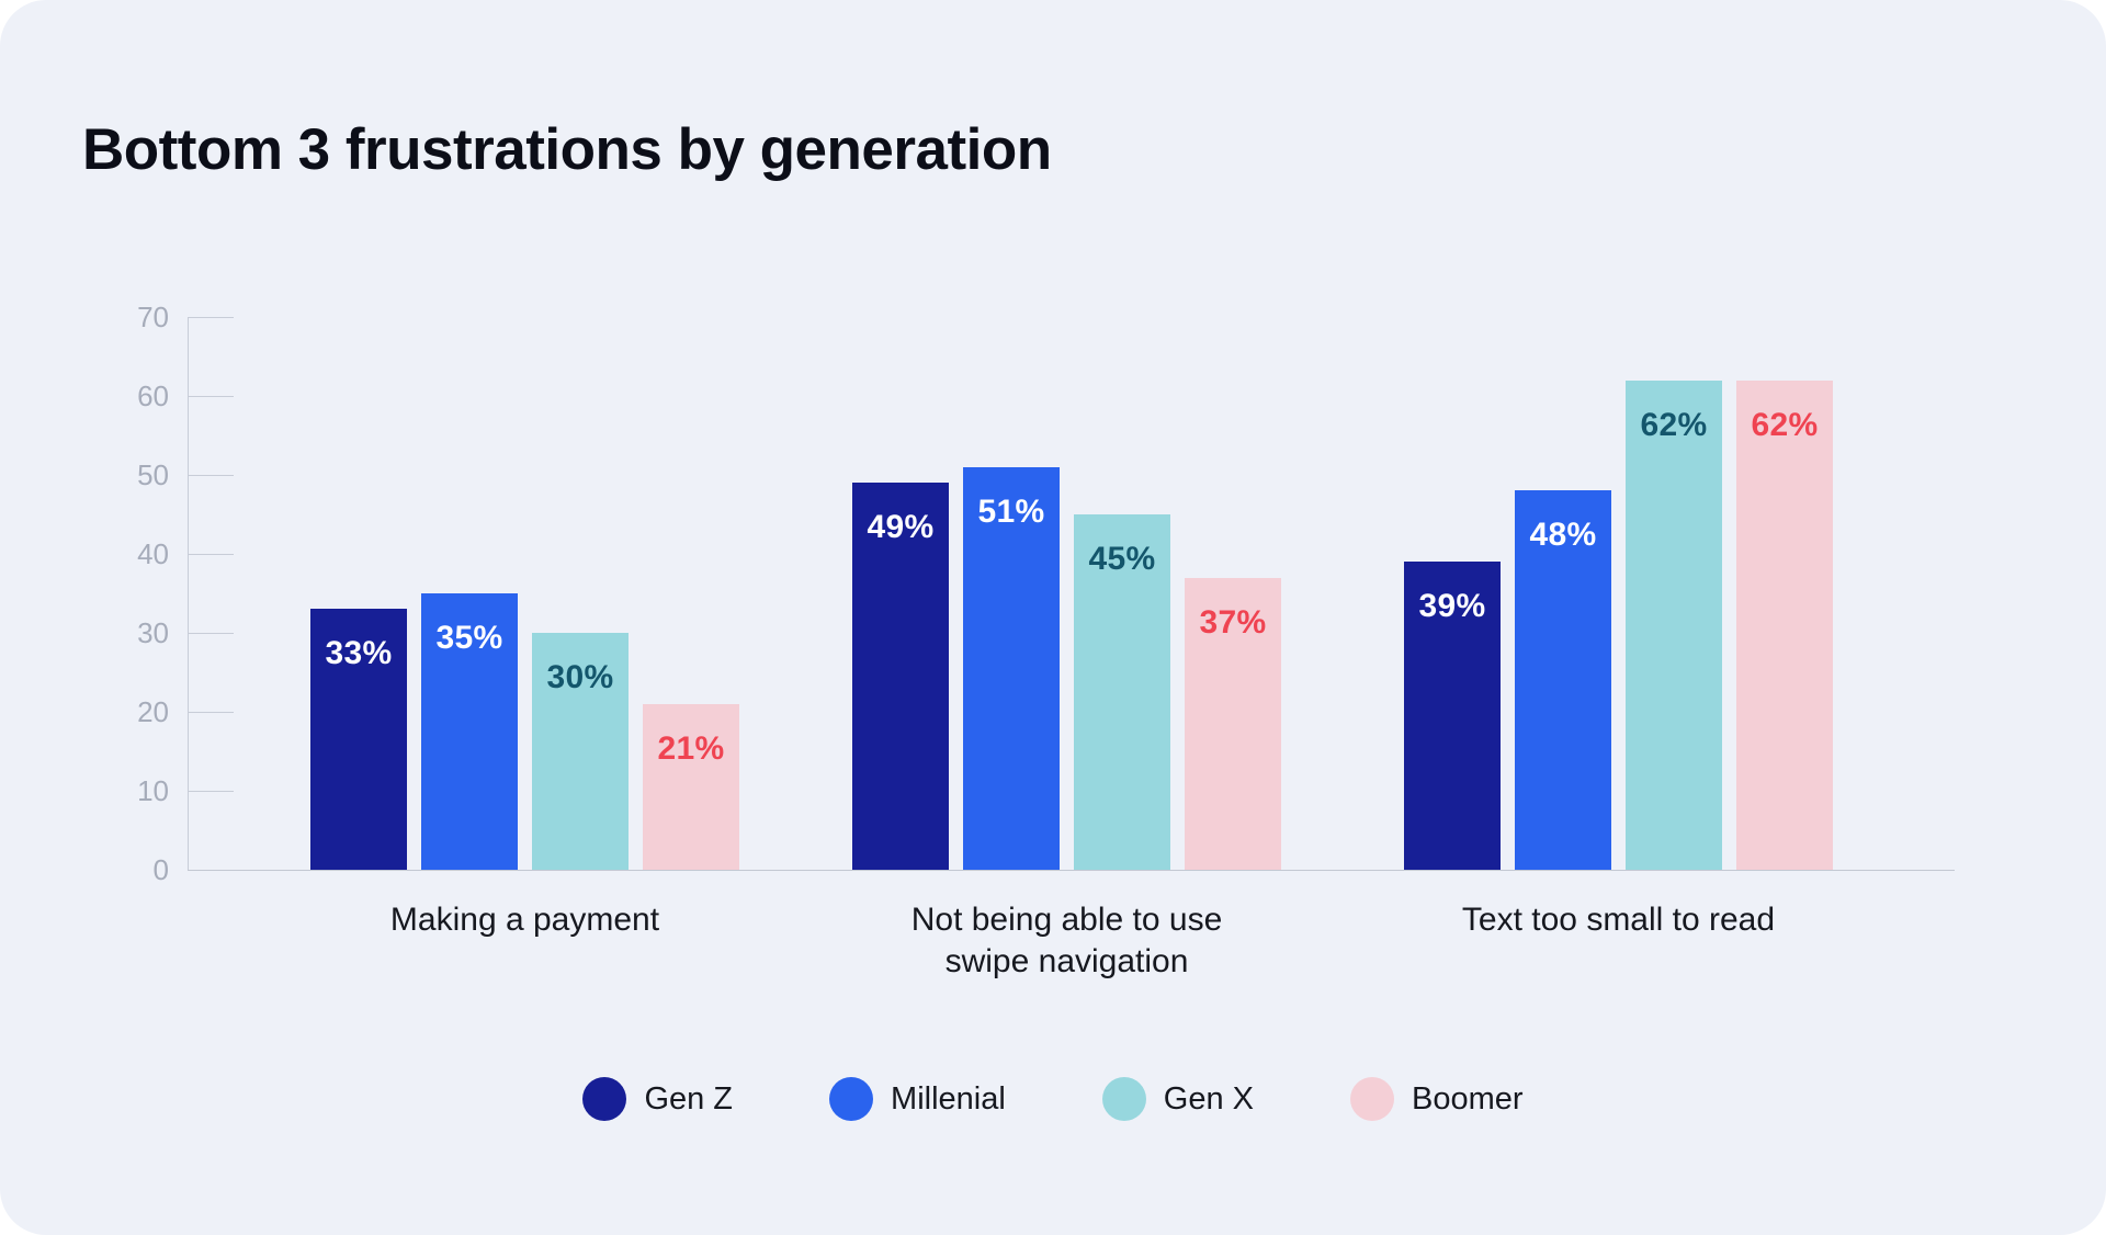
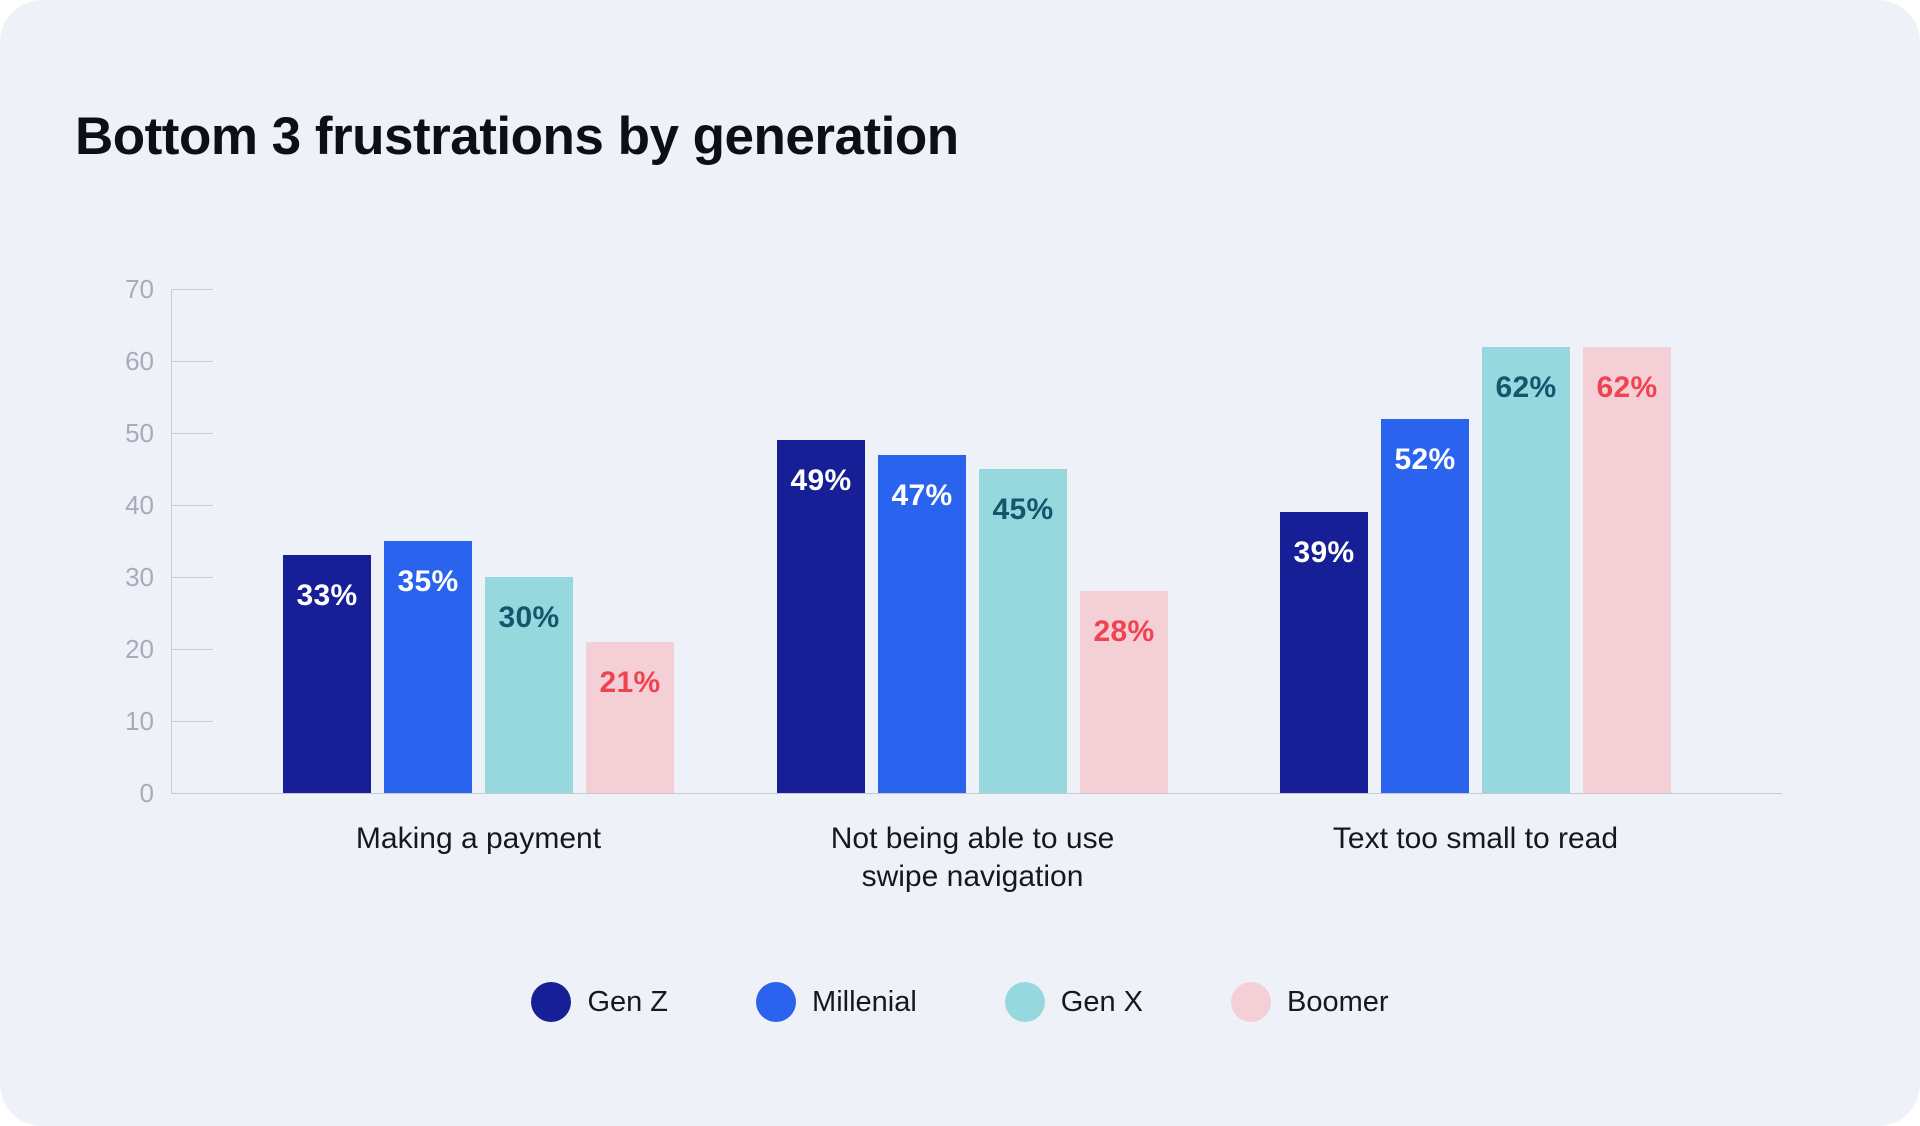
Millenial/Not being able to use swipe navigation: 51% -> 47%
Boomer/Not being able to use swipe navigation: 37% -> 28%
Millenial/Text too small to read: 48% -> 52%
